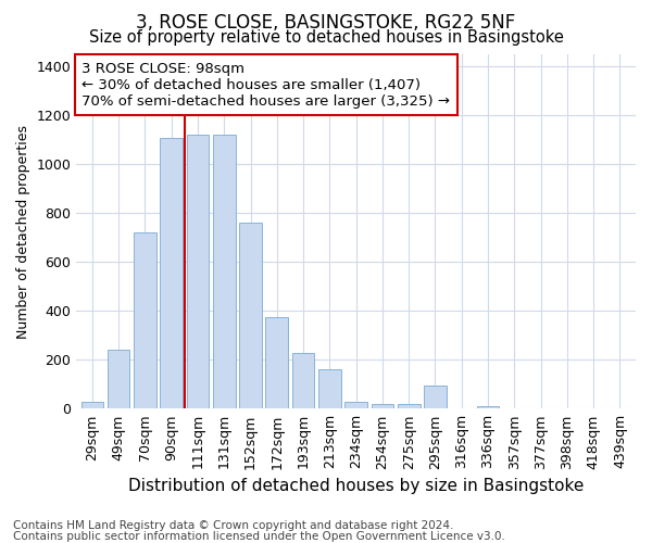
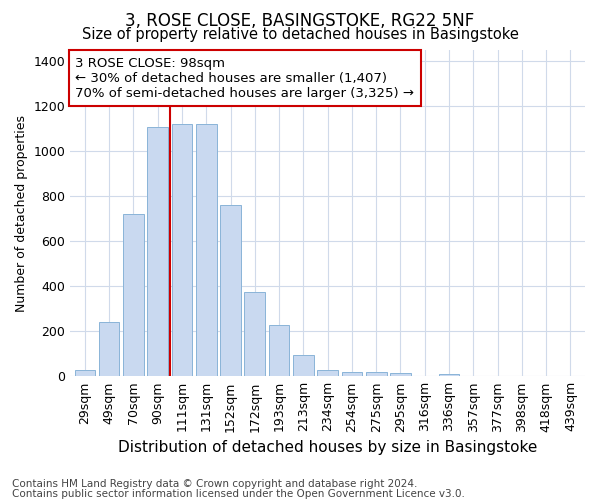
213sqm: 160 -> 95
295sqm: 95 -> 13
